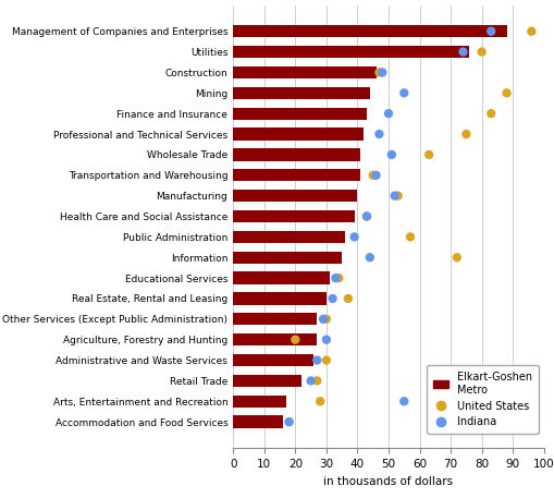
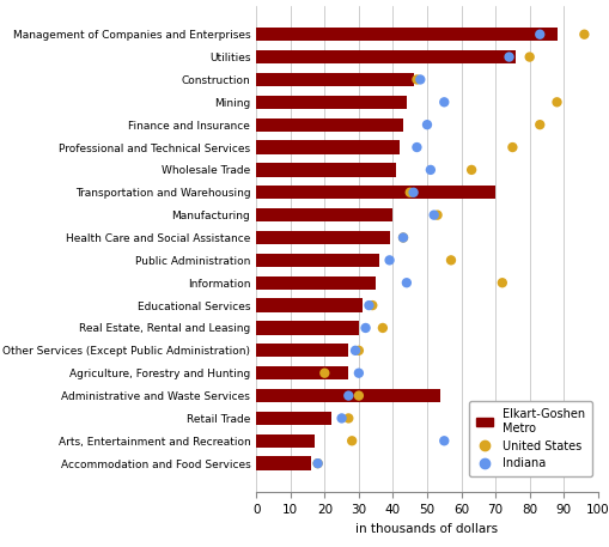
Elkart-Goshen Metro/Transportation and Warehousing: 41 -> 70
Elkart-Goshen Metro/Administrative and Waste Services: 26 -> 54
